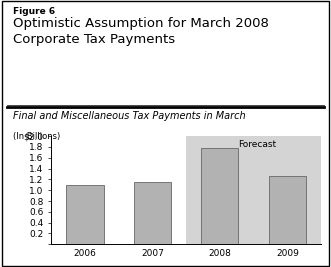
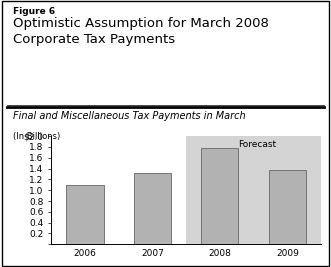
2007: 1.15 -> 1.32
2009: 1.27 -> 1.38
